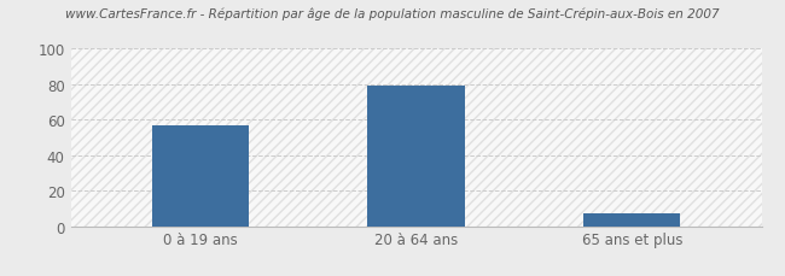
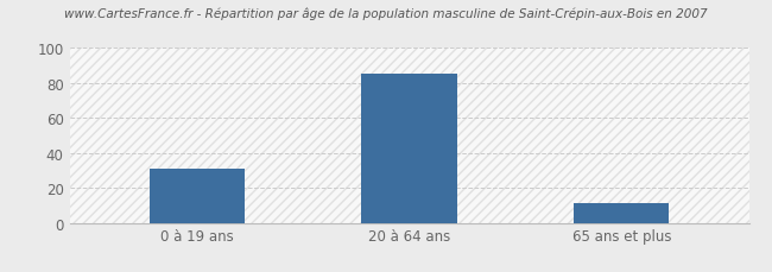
0 à 19 ans: 57 -> 31
20 à 64 ans: 79 -> 85
65 ans et plus: 7 -> 11
